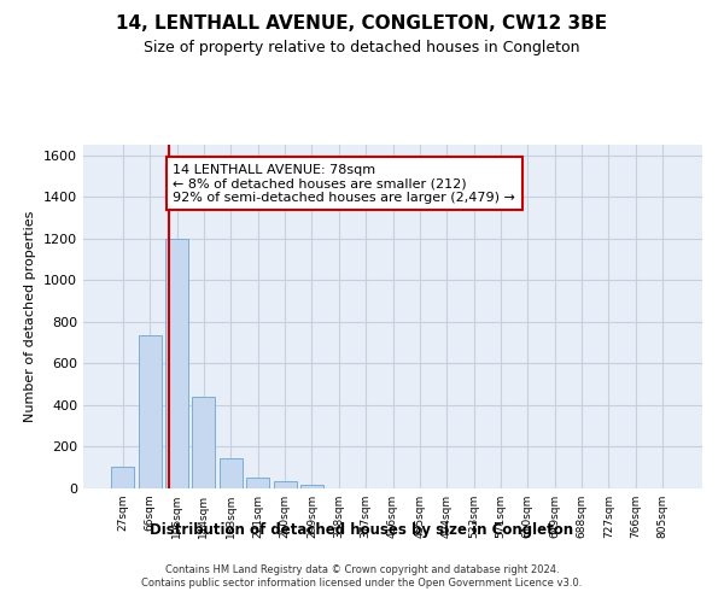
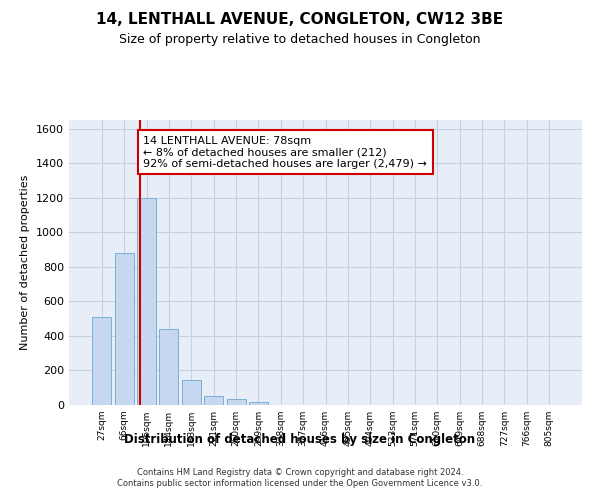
27sqm: 110 -> 510
66sqm: 740 -> 880
